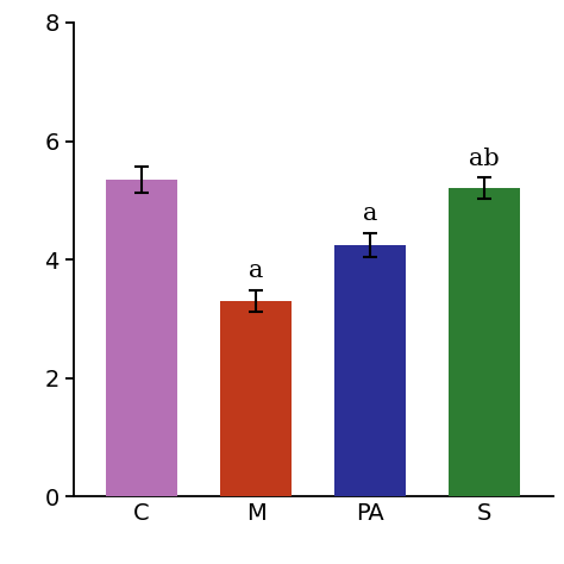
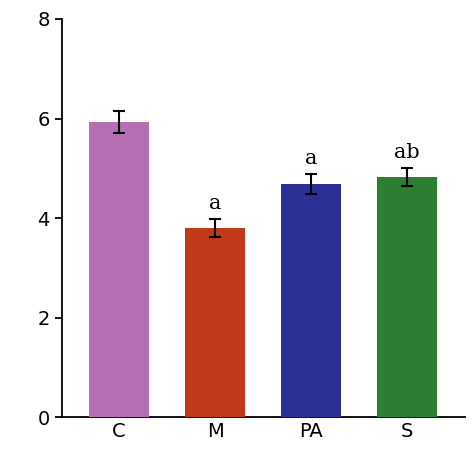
C: 5.35 -> 5.93
M: 3.30 -> 3.80
PA: 4.25 -> 4.68
S: 5.20 -> 4.82
